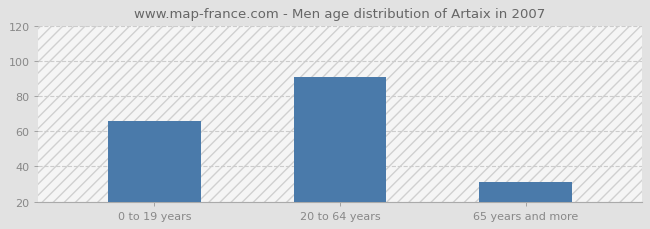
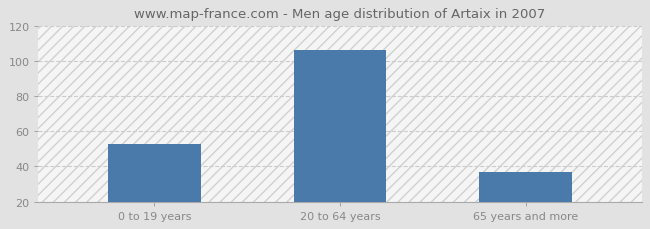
0 to 19 years: 66 -> 53
20 to 64 years: 91 -> 106
65 years and more: 31 -> 37
